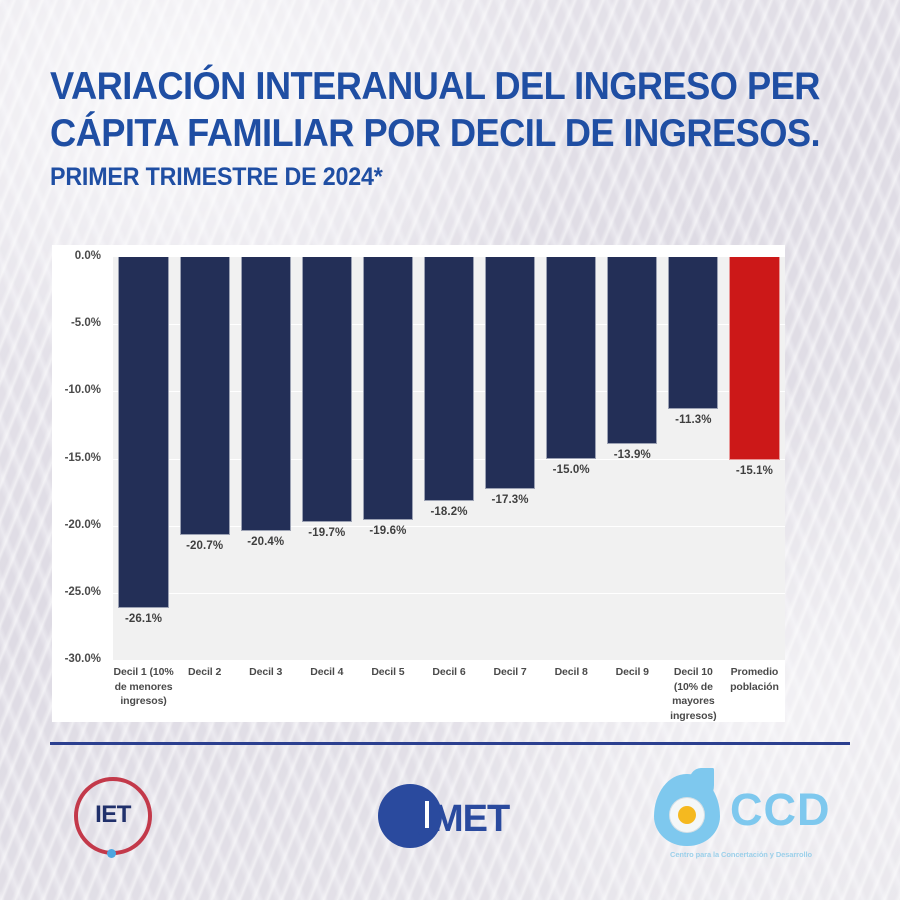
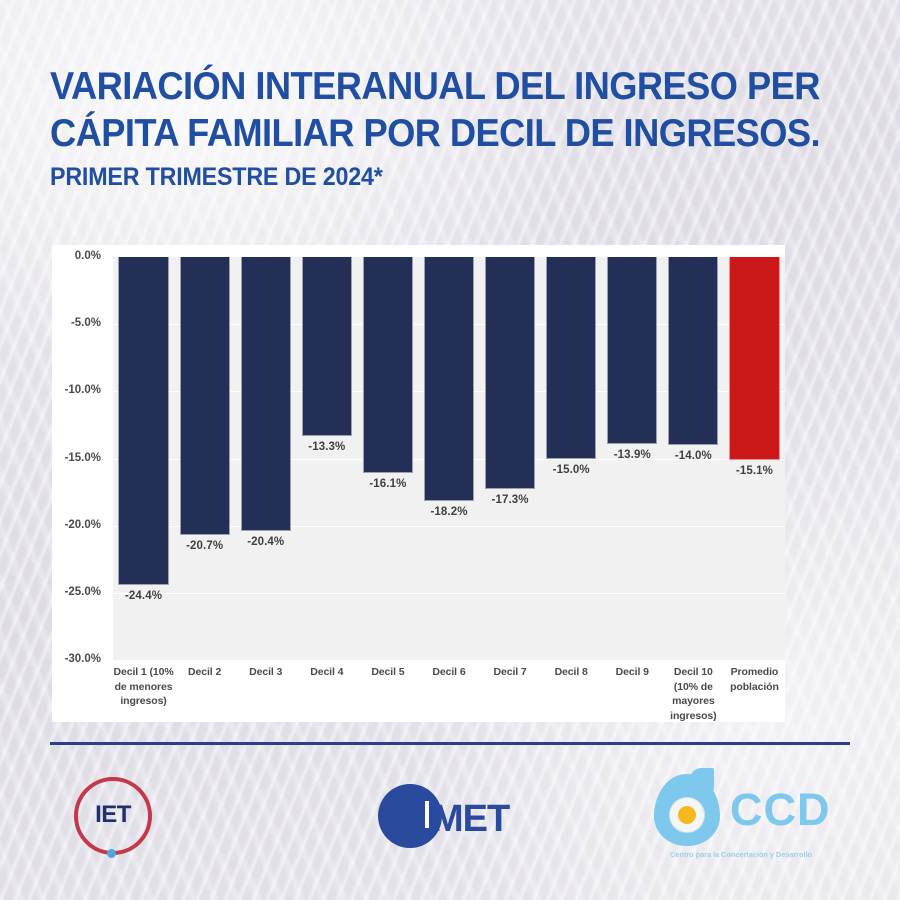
Decil 1 (10% de menores ingresos): -26.1% -> -24.4%
Decil 4: -19.7% -> -13.3%
Decil 5: -19.6% -> -16.1%
Decil 10 (10% de mayores ingresos): -11.3% -> -14.0%
